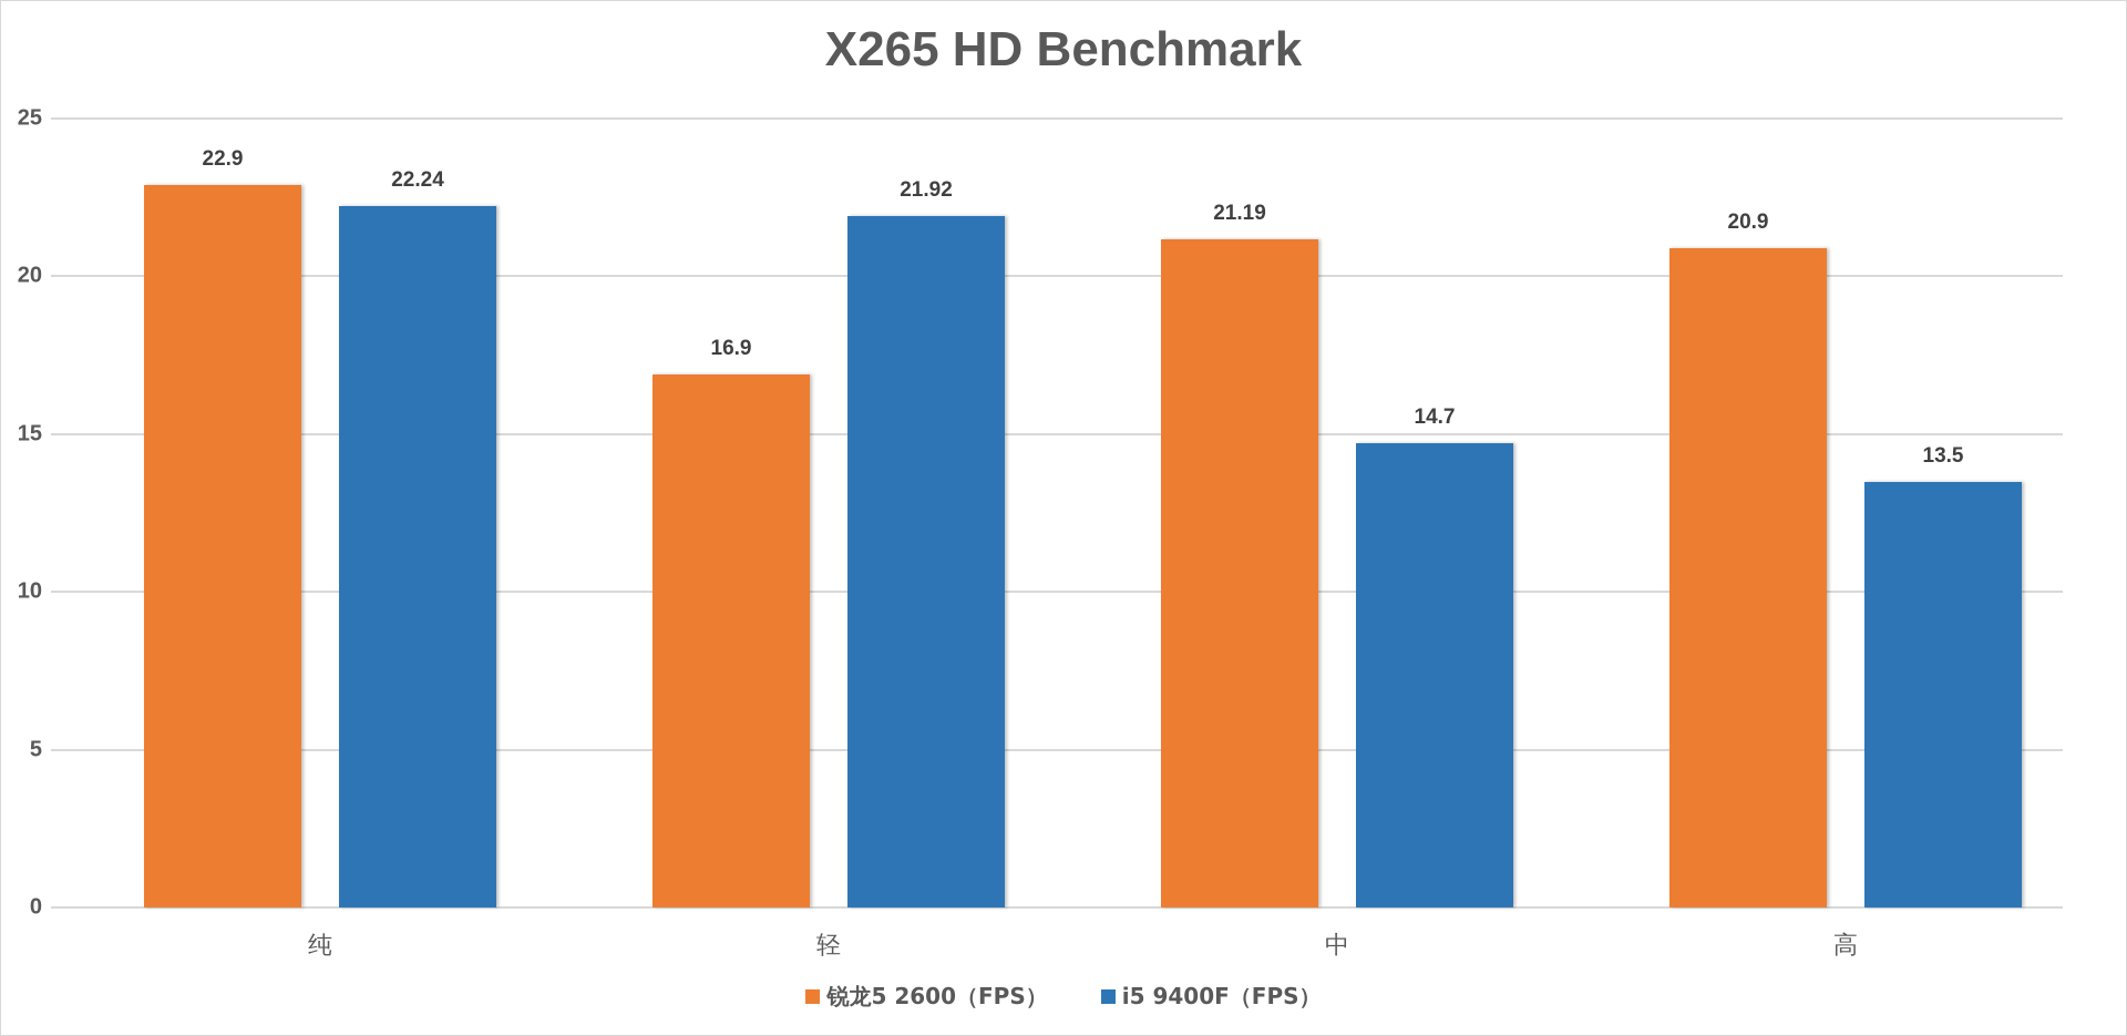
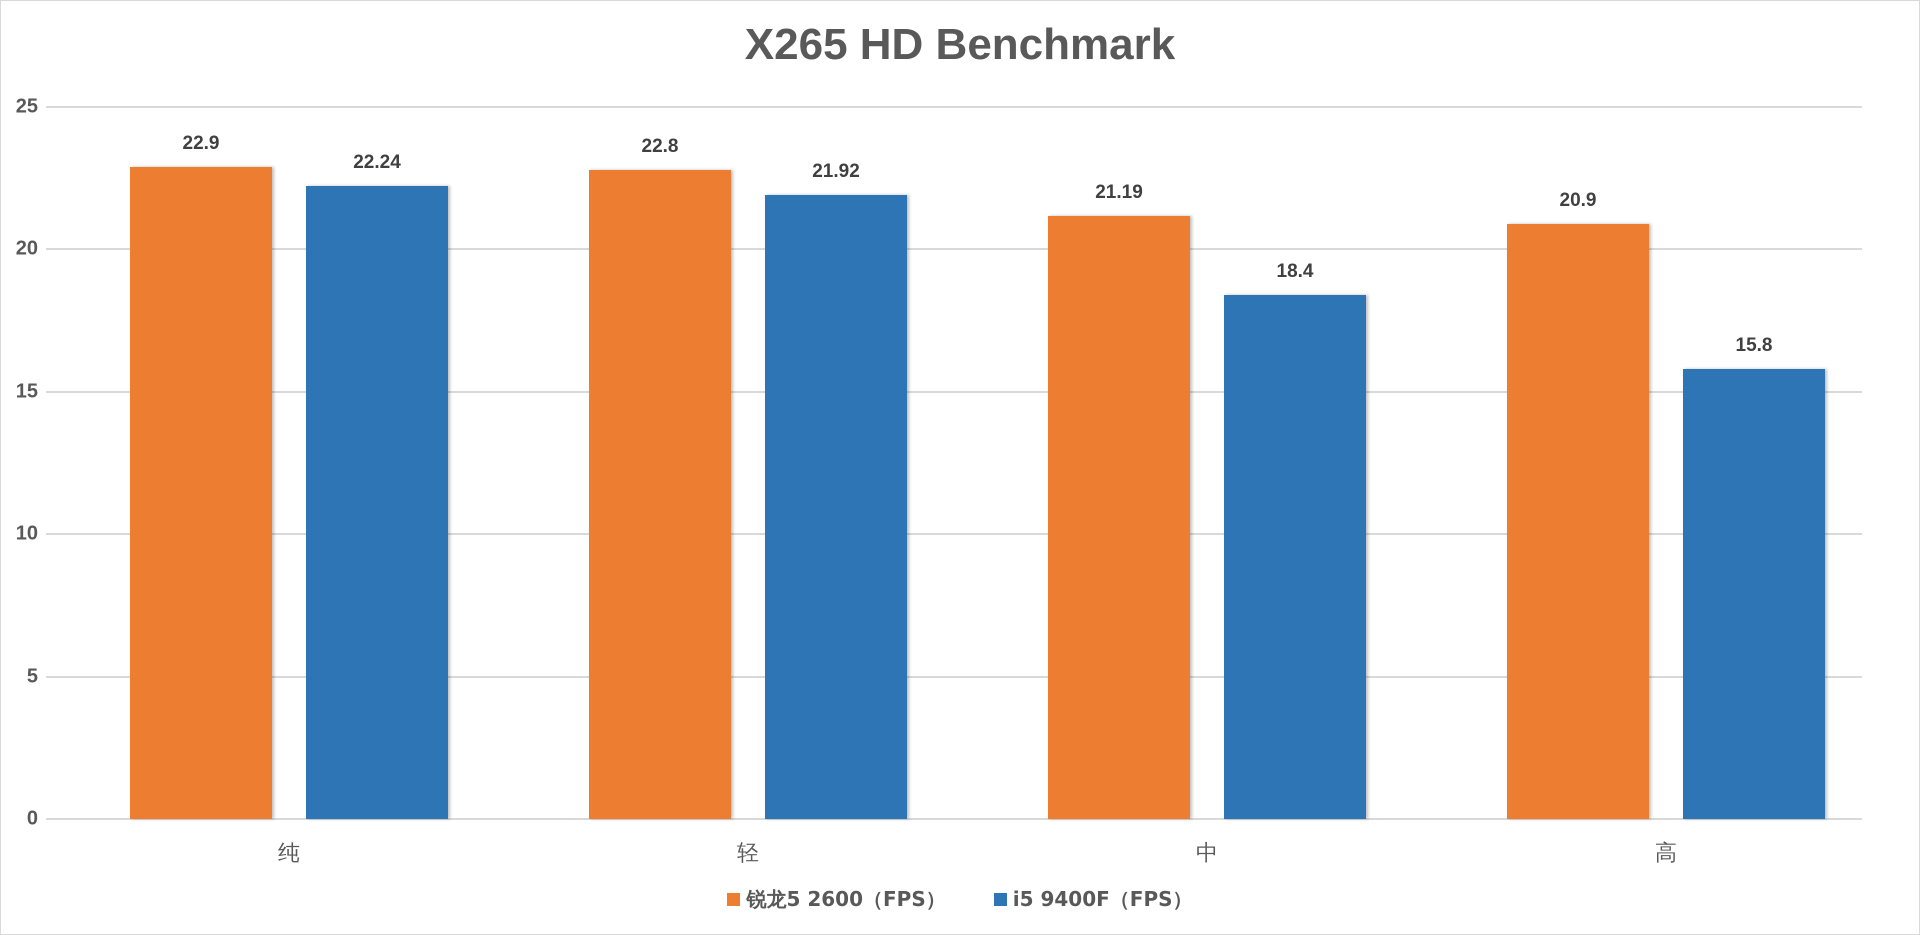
锐龙5 2600（FPS）/轻: 16.9 -> 22.8
i5 9400F（FPS）/中: 14.7 -> 18.4
i5 9400F（FPS）/高: 13.5 -> 15.8
